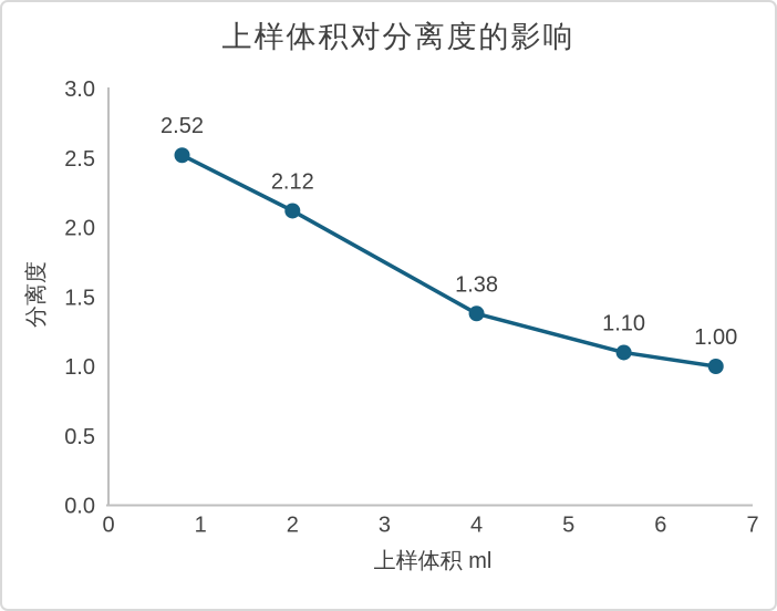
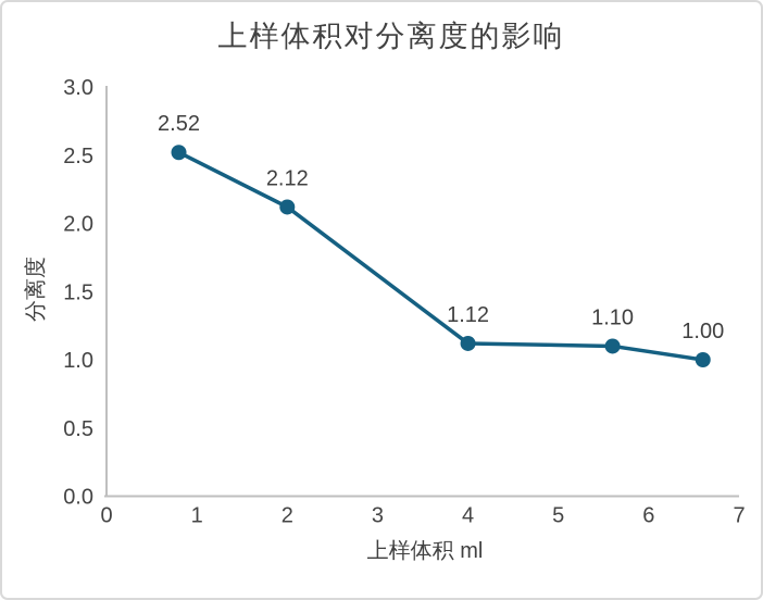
4: 1.38 -> 1.12
